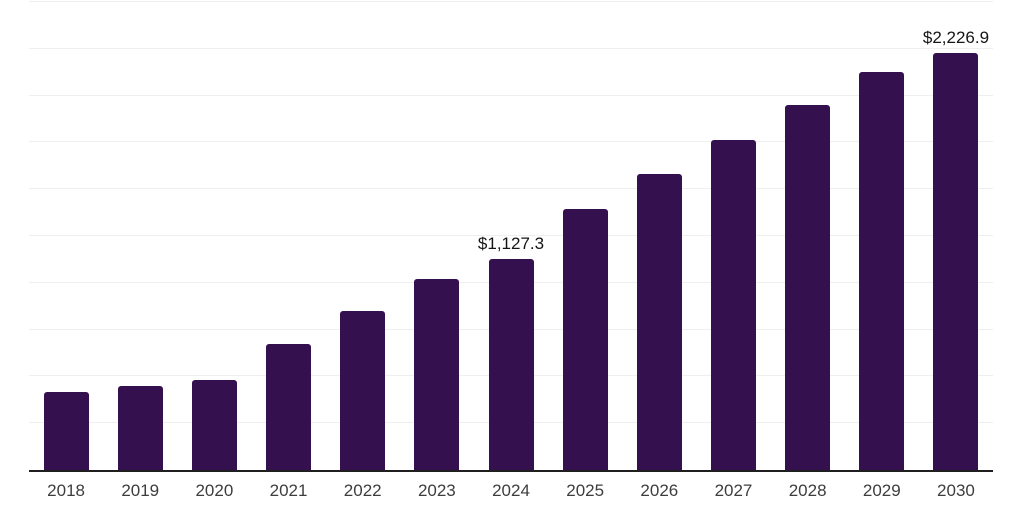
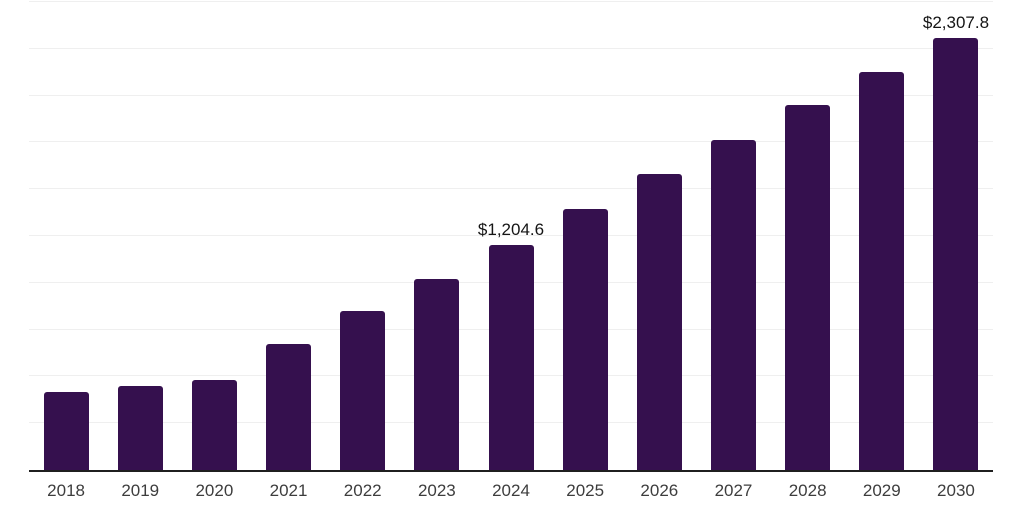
2024: $1,127.3 -> $1,204.6
2030: $2,226.9 -> $2,307.8
